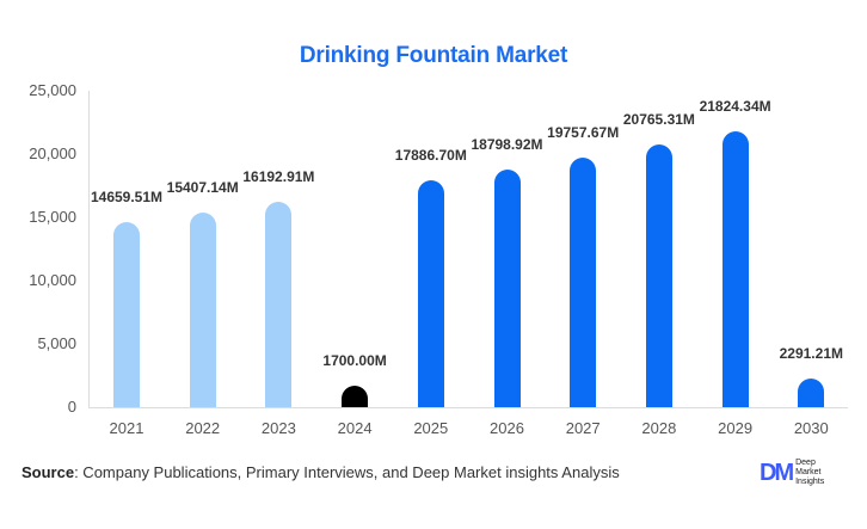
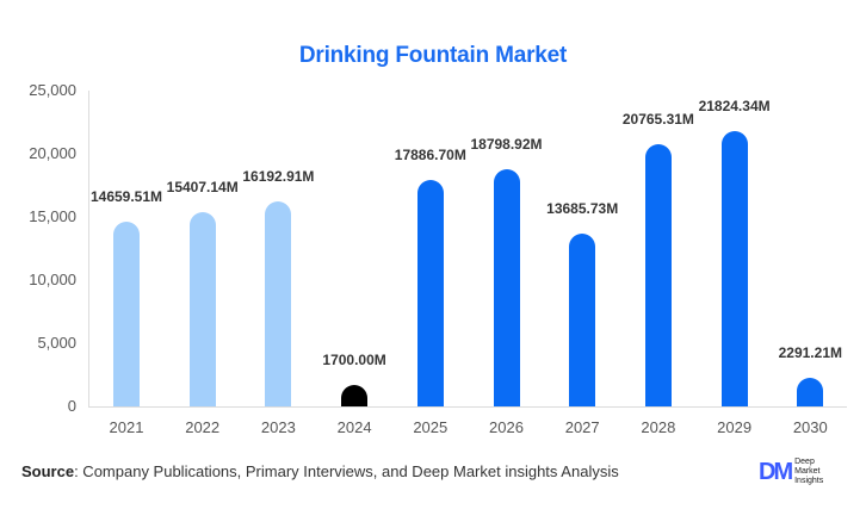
2027: 19757.67M -> 13685.73M
